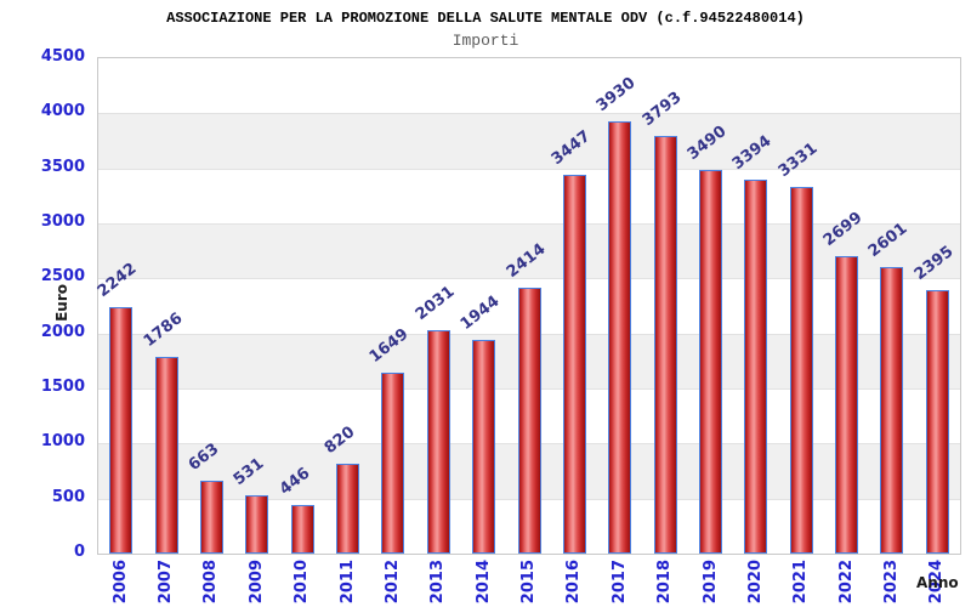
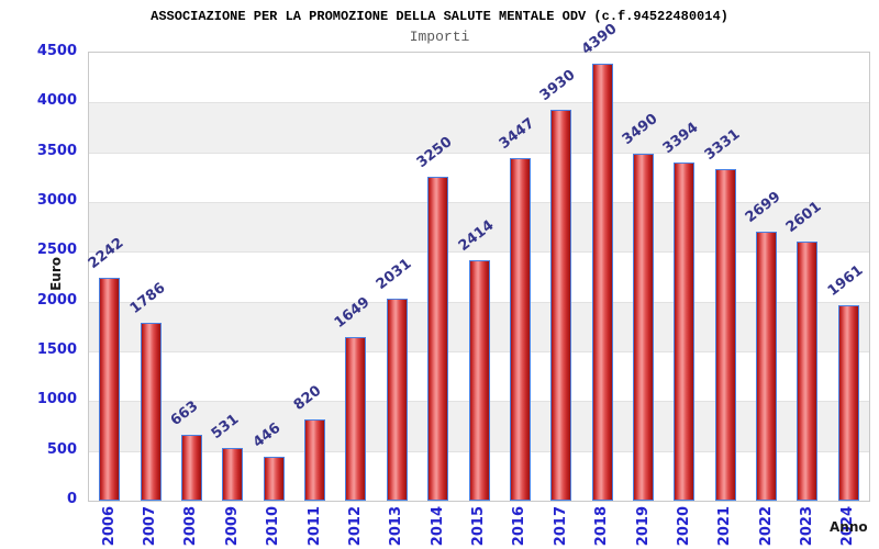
2014: 1944 -> 3250
2018: 3793 -> 4390
2024: 2395 -> 1961
